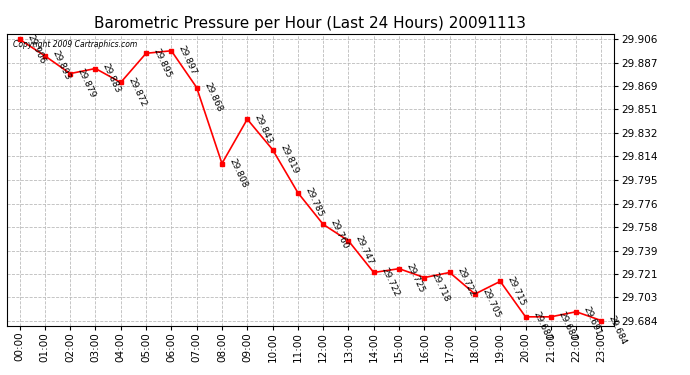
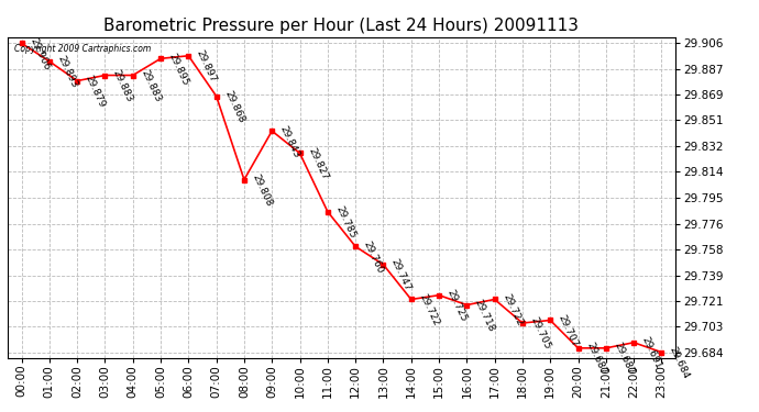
04:00: 29.872 -> 29.883
10:00: 29.819 -> 29.827
19:00: 29.715 -> 29.707
